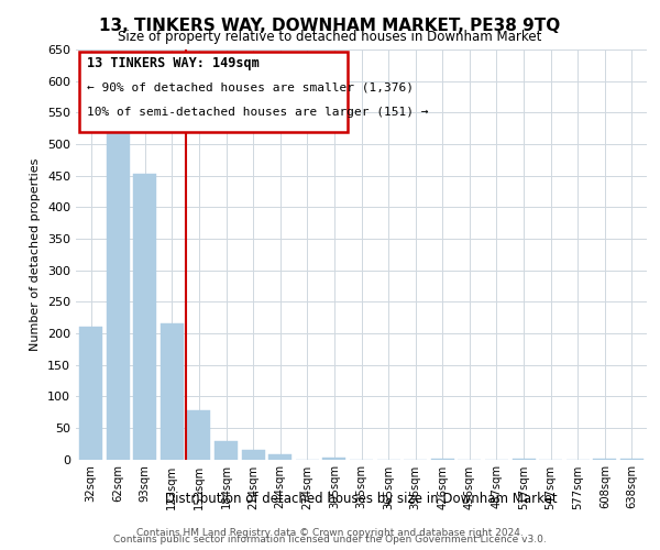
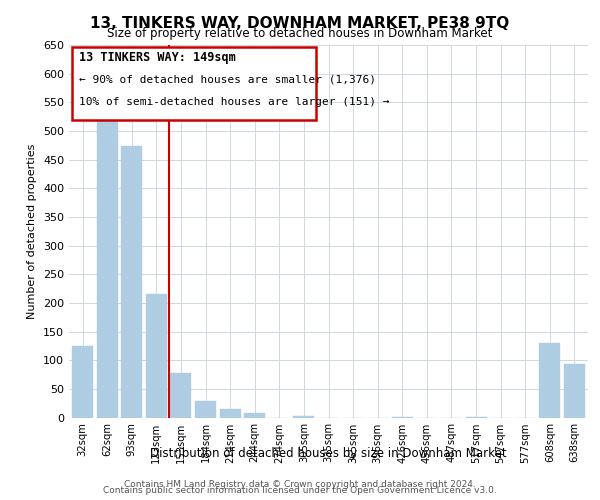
32sqm: 210 -> 124
93sqm: 452 -> 474
608sqm: 1 -> 130
638sqm: 1 -> 94
